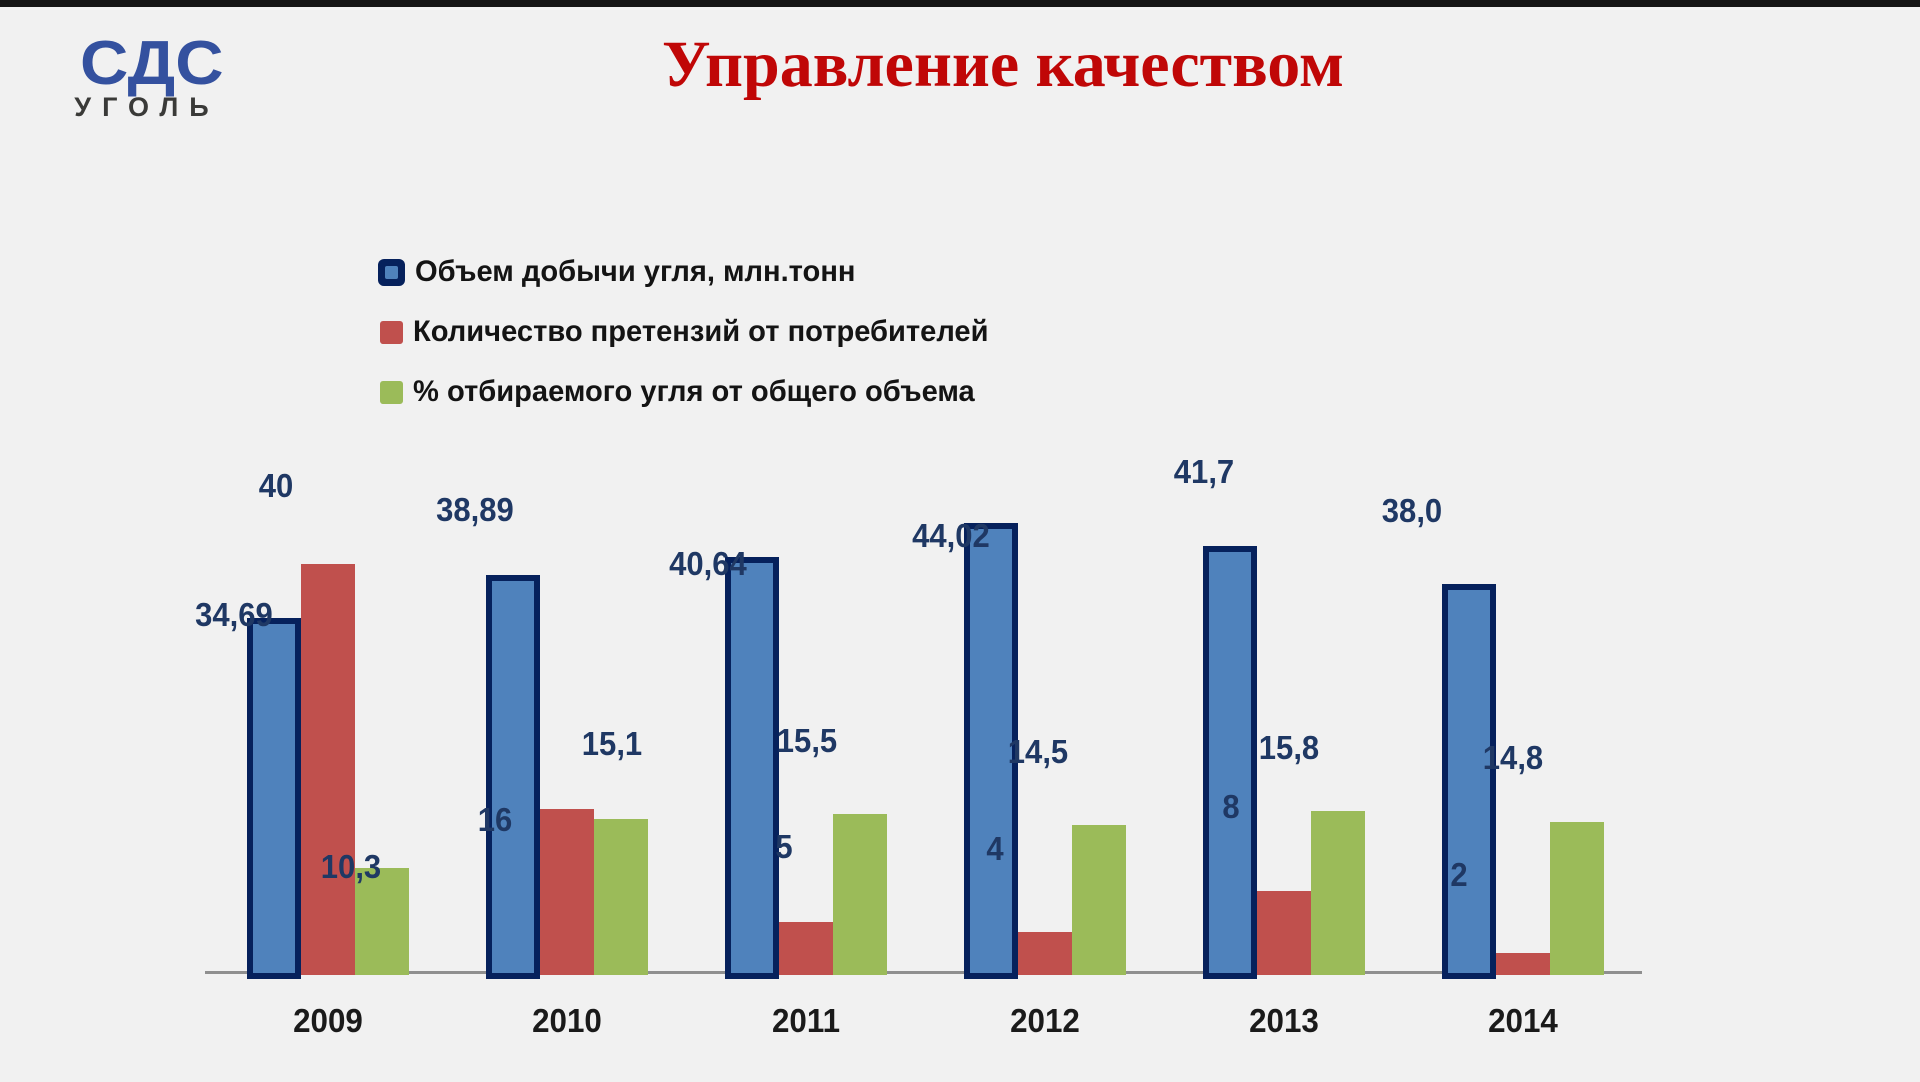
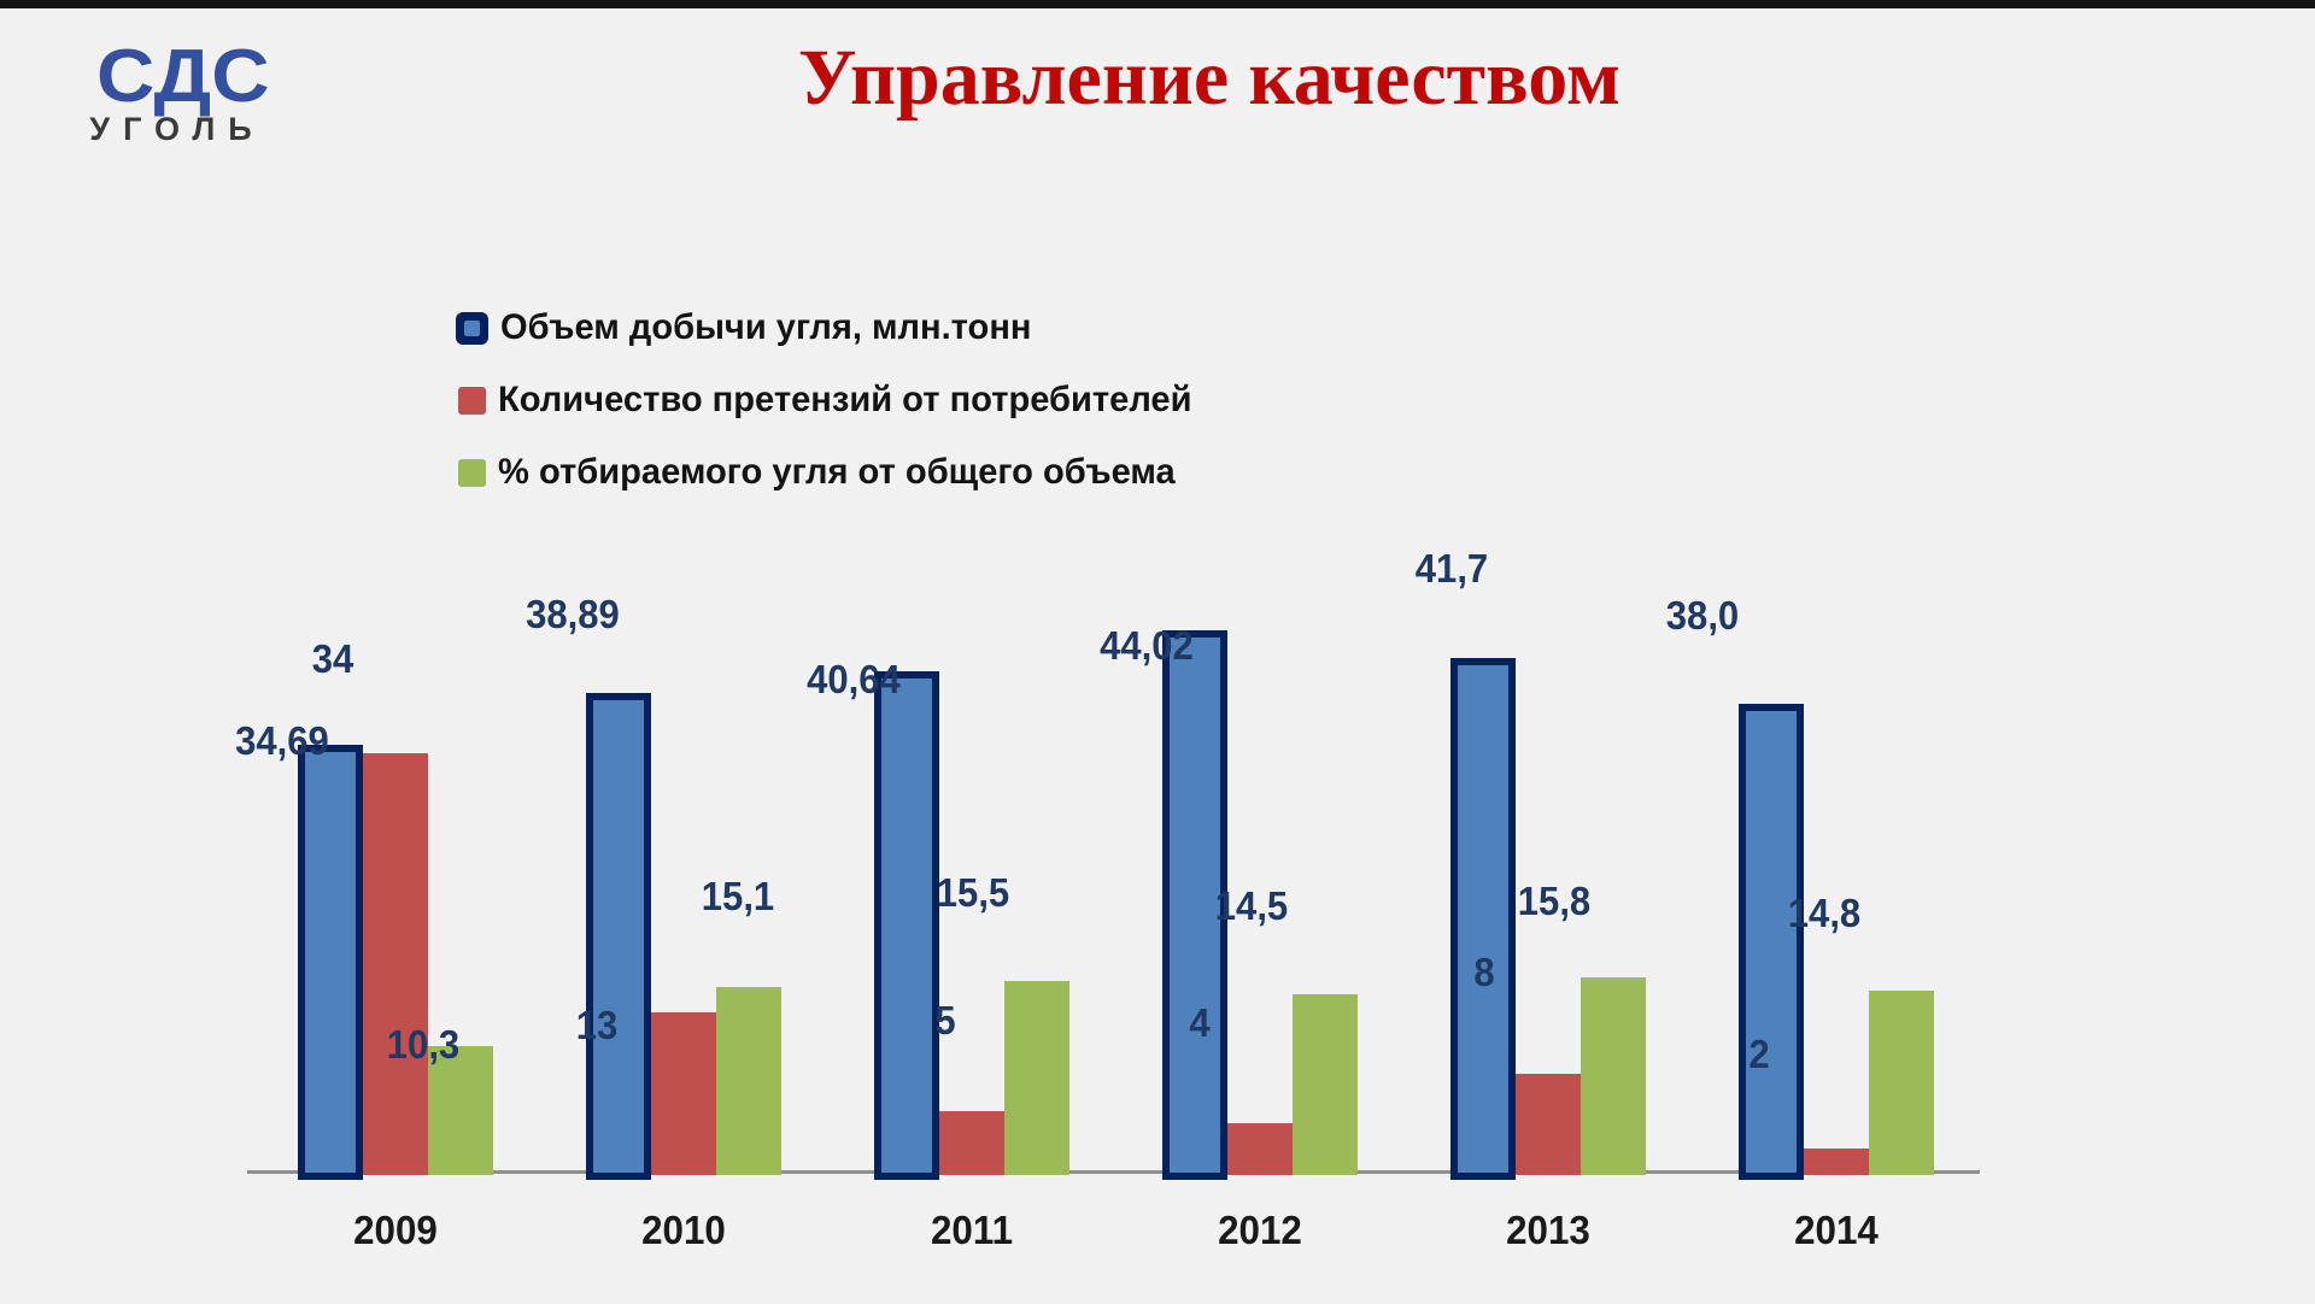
Количество претензий от потребителей/2009: 40 -> 34
Количество претензий от потребителей/2010: 16 -> 13
